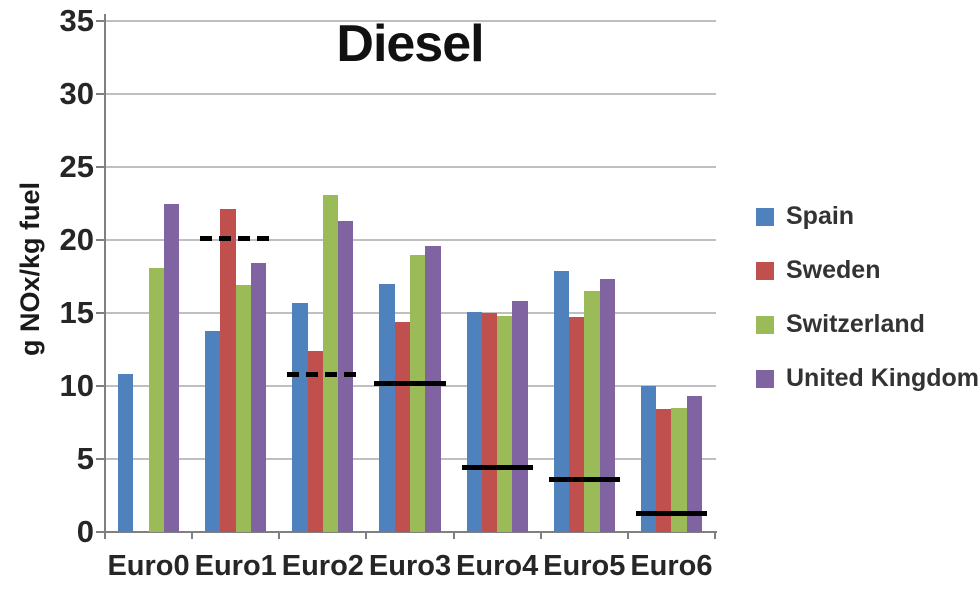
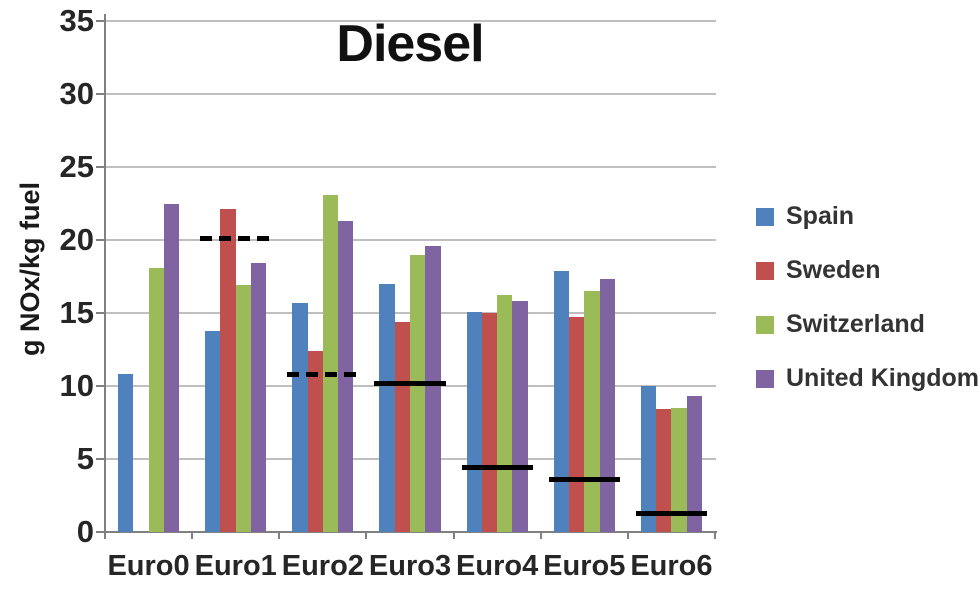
Switzerland/Euro4: 14.8 -> 16.2
